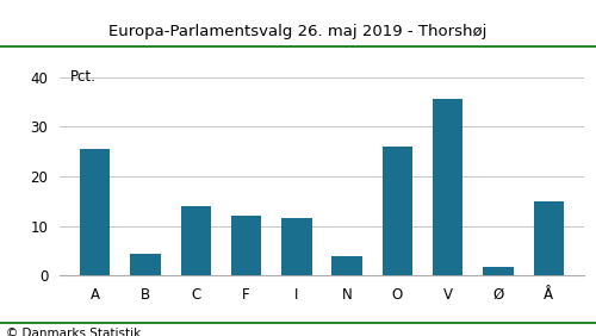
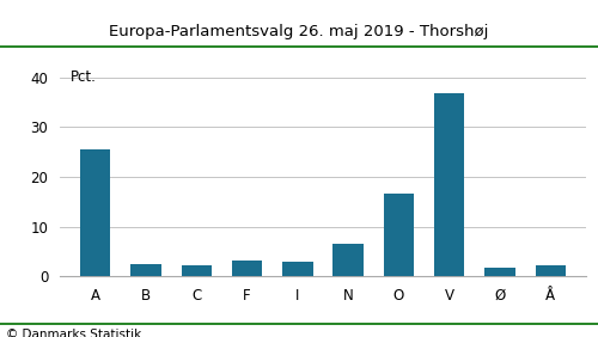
B: 4.5 -> 2.5
C: 14.0 -> 2.2
F: 12.0 -> 3.3
I: 11.5 -> 2.9
N: 4.0 -> 6.5
O: 26.0 -> 16.7
V: 35.5 -> 36.8
Å: 15.0 -> 2.3
